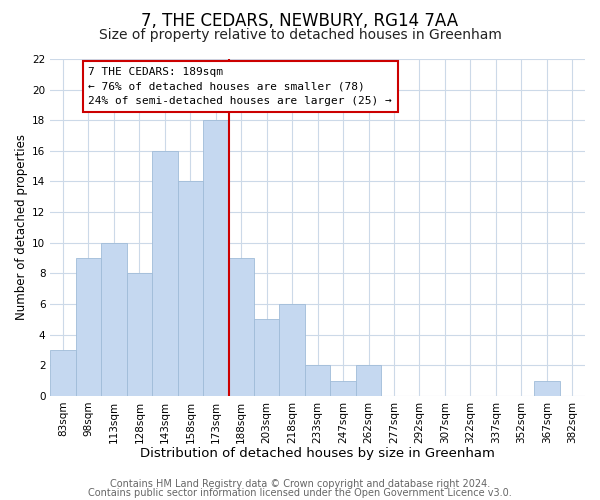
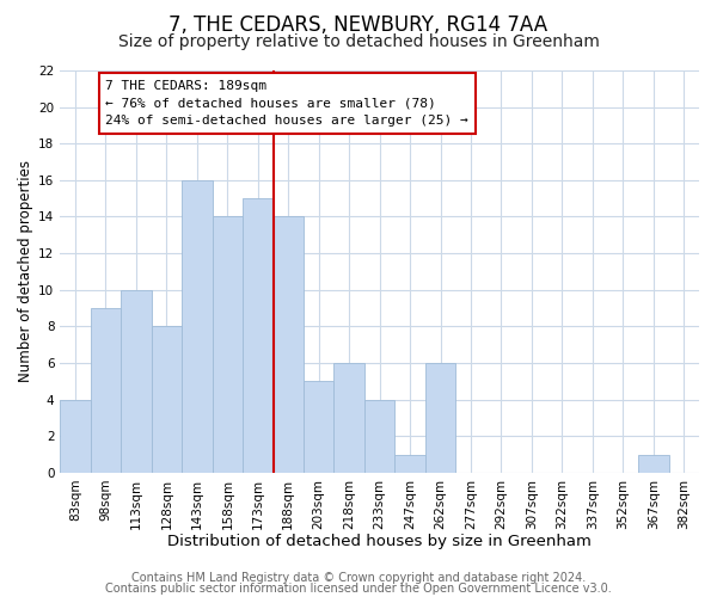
83sqm: 3 -> 4
173sqm: 18 -> 15
188sqm: 9 -> 14
233sqm: 2 -> 4
262sqm: 2 -> 6
